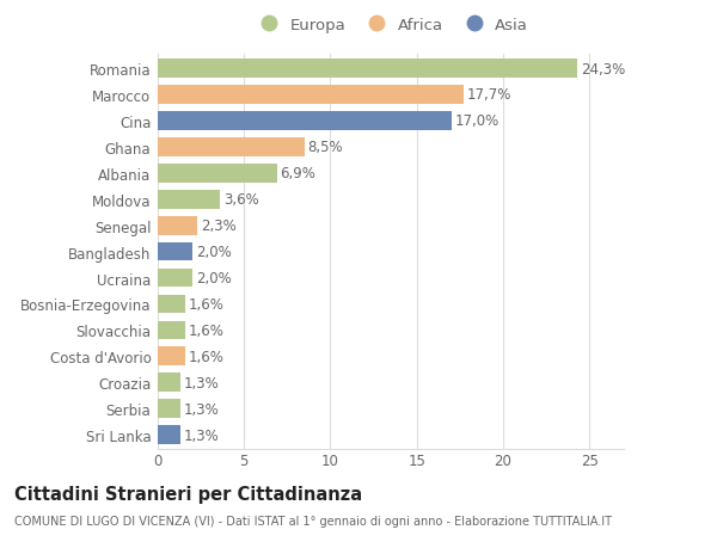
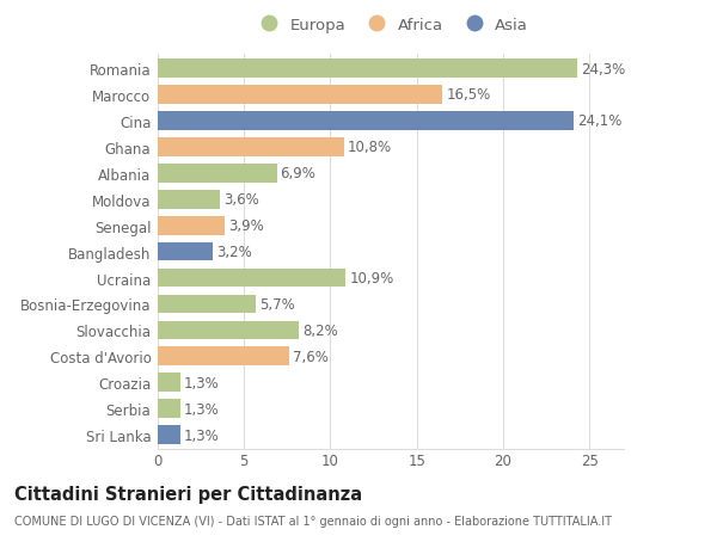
Marocco: 17,7% -> 16,5%
Cina: 17,0% -> 24,1%
Ghana: 8,5% -> 10,8%
Senegal: 2,3% -> 3,9%
Bangladesh: 2,0% -> 3,2%
Ucraina: 2,0% -> 10,9%
Bosnia-Erzegovina: 1,6% -> 5,7%
Slovacchia: 1,6% -> 8,2%
Costa d'Avorio: 1,6% -> 7,6%
